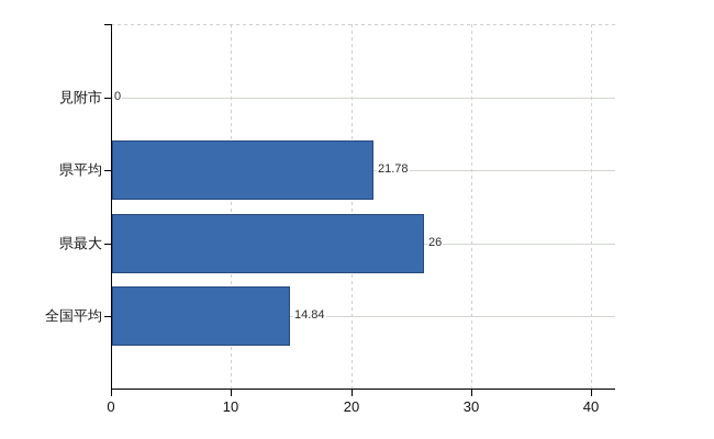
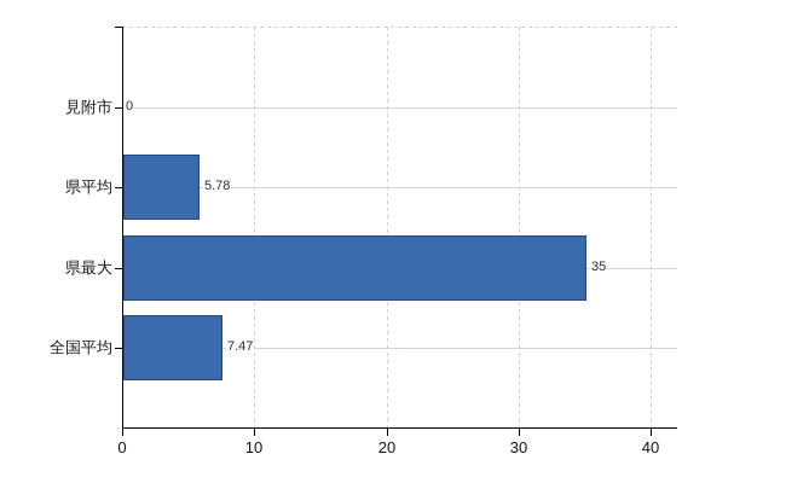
県平均: 21.78 -> 5.78
県最大: 26 -> 35
全国平均: 14.84 -> 7.47
